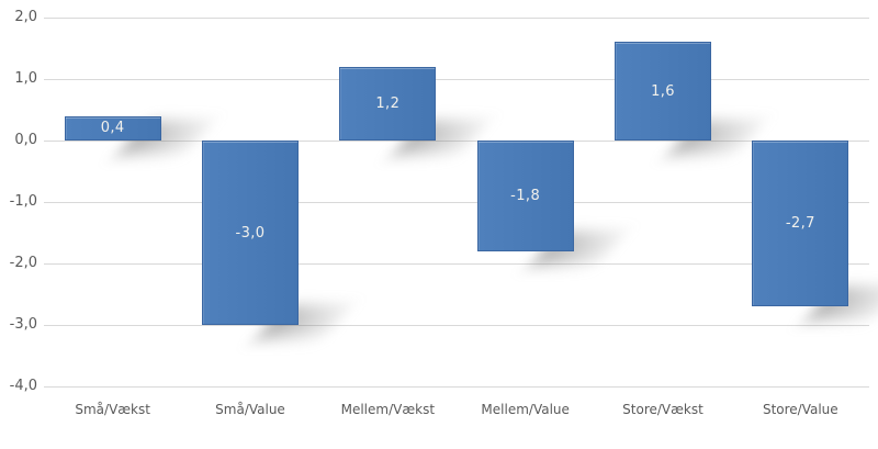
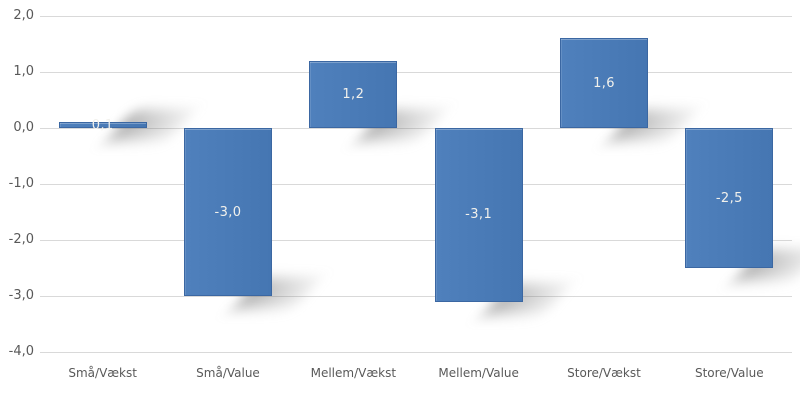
Små/Vækst: 0,4 -> 0,1
Mellem/Value: -1,8 -> -3,1
Store/Value: -2,7 -> -2,5
